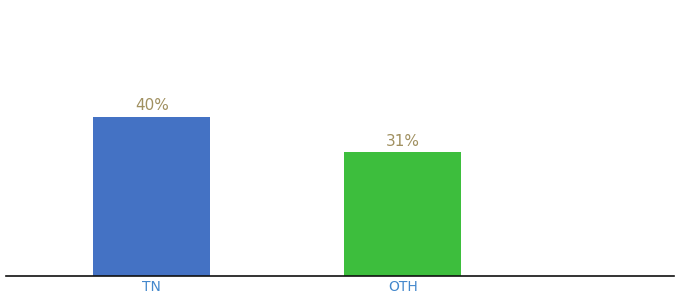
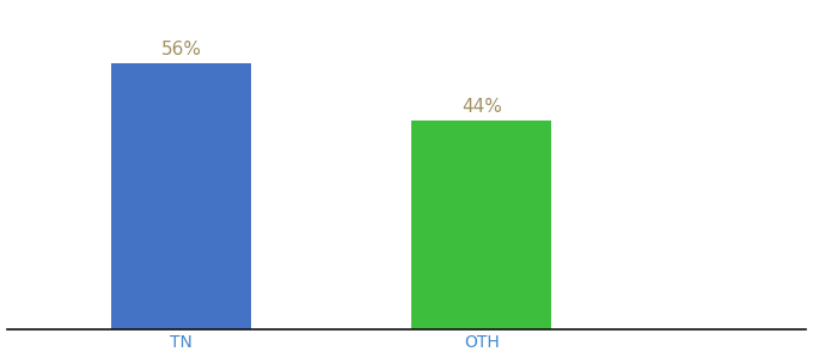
TN: 40% -> 56%
OTH: 31% -> 44%
